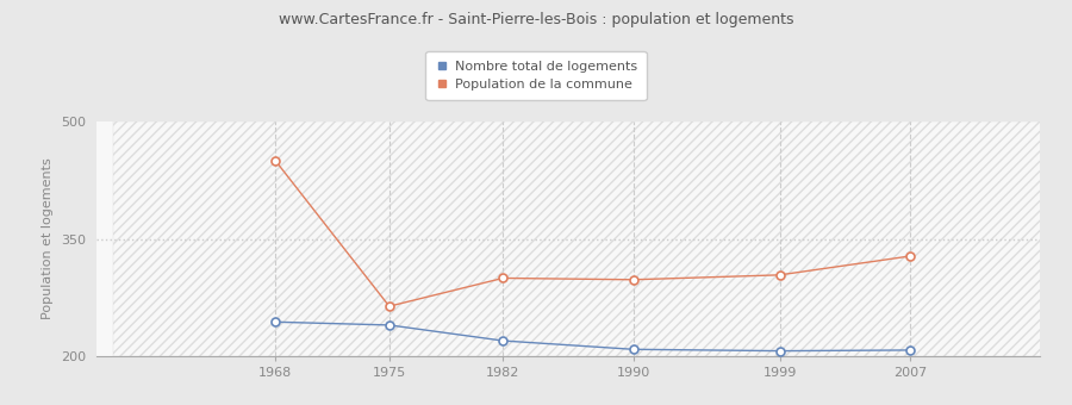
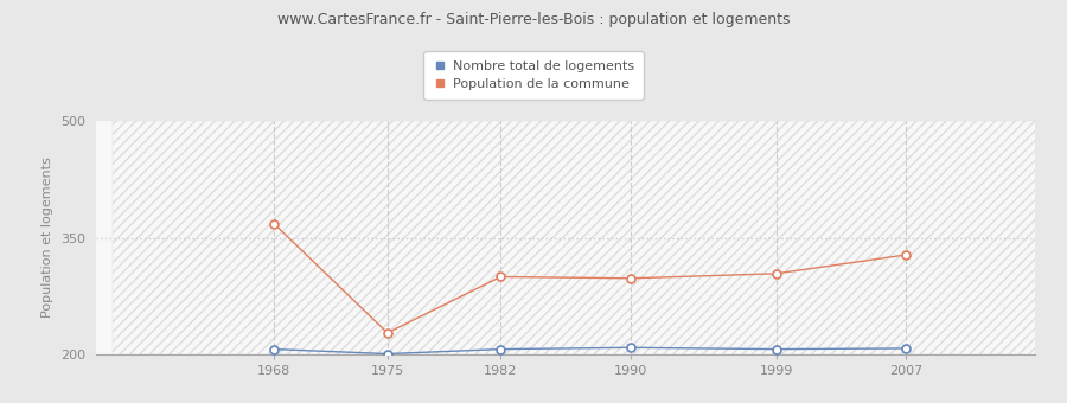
Nombre total de logements/1968: 244 -> 207
Population de la commune/1968: 450 -> 368
Nombre total de logements/1975: 240 -> 201
Population de la commune/1975: 264 -> 228
Nombre total de logements/1982: 220 -> 207
